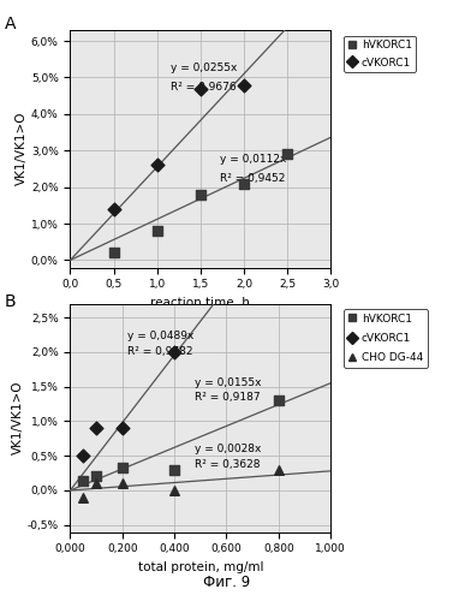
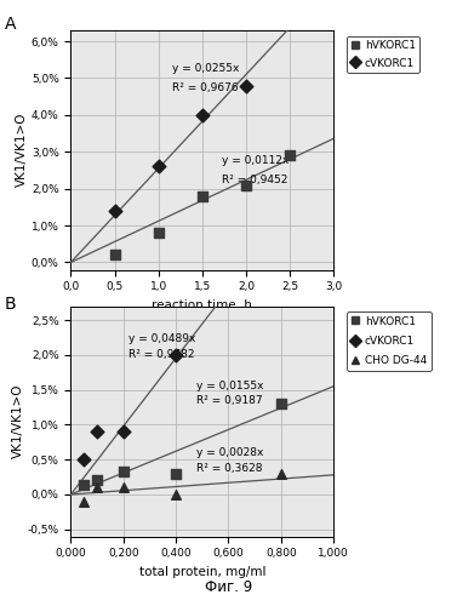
cVKORC1/1,5: 4,7% -> 4,0%
